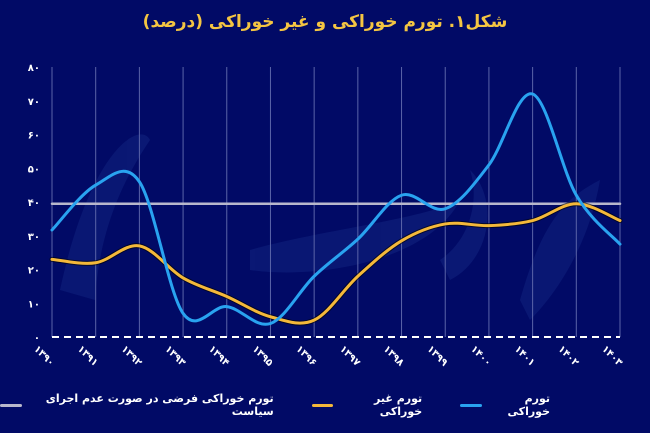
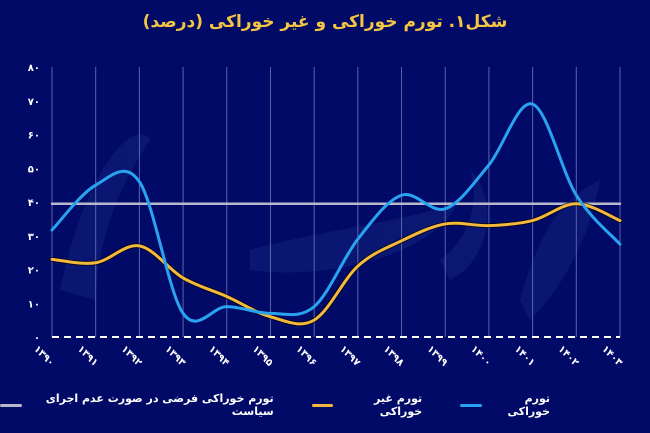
تورم خوراکی فرضی در صورت عدم اجرای سیاست/۱۳۹۴: 26 -> 40
تورم خوراکی/۱۳۹۵: 4 -> 7
تورم خوراکی/۱۳۹۶: 18 -> 9
تورم خوراکی فرضی در صورت عدم اجرای سیاست/۱۳۹۶: 43 -> 40
تورم غیر خوراکی/۱۳۹۷: 18 -> 21
تورم خوراکی فرضی در صورت عدم اجرای سیاست/۱۳۹۹: 29 -> 40
تورم خوراکی/۱۴۰۱: 72 -> 69
تورم خوراکی فرضی در صورت عدم اجرای سیاست/۱۴۰۱: 46 -> 40
تورم خوراکی فرضی در صورت عدم اجرای سیاست/۱۴۰۲: 34 -> 40
